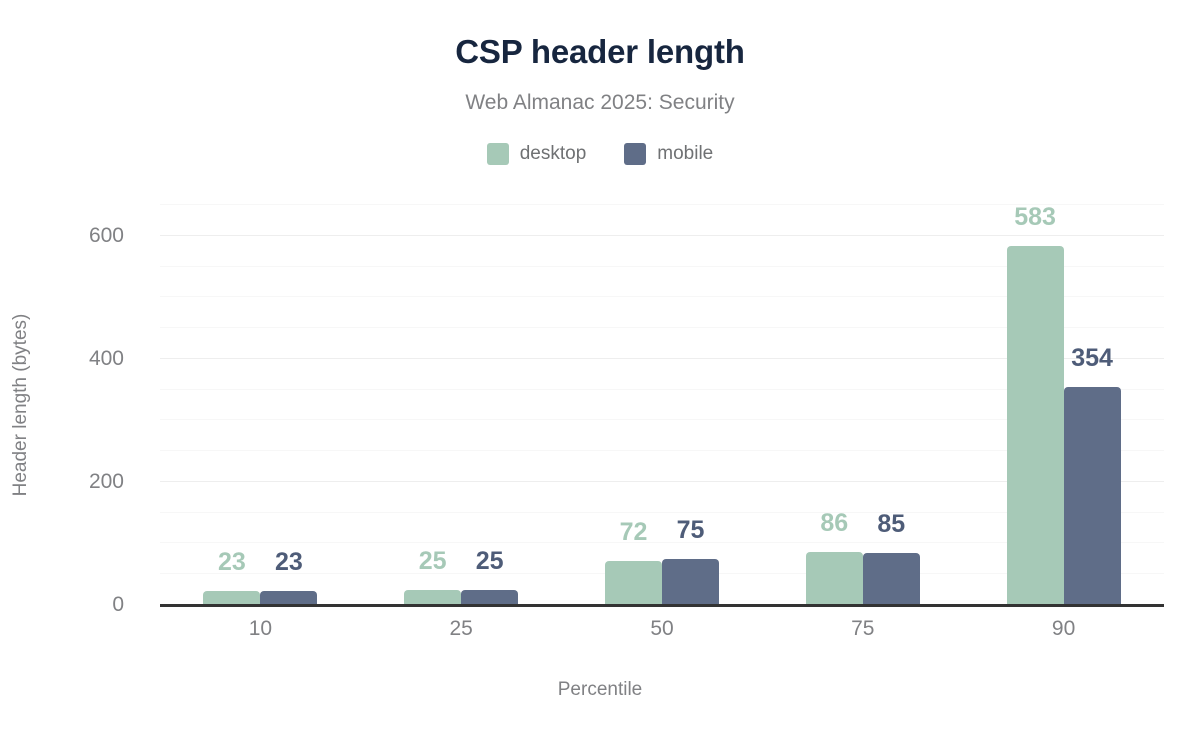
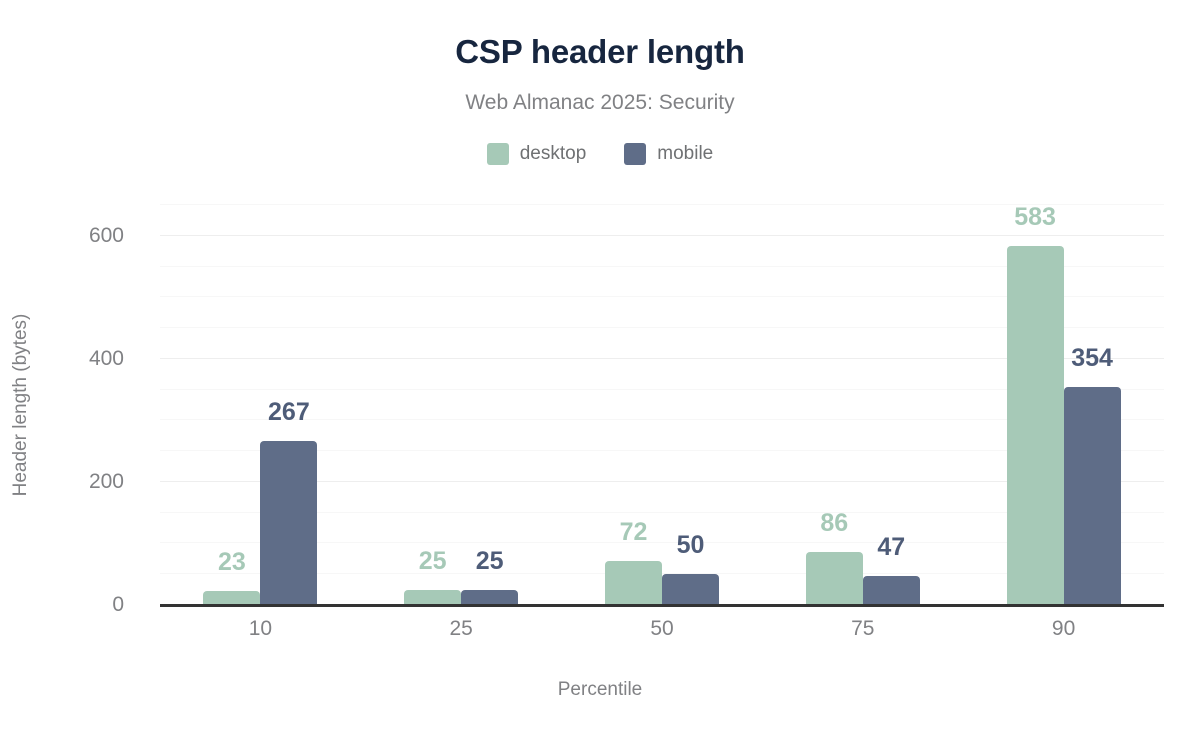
mobile/10: 23 -> 267
mobile/50: 75 -> 50
mobile/75: 85 -> 47
